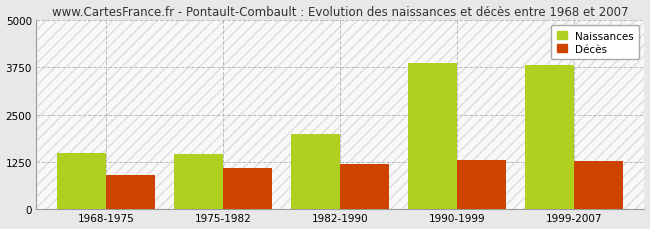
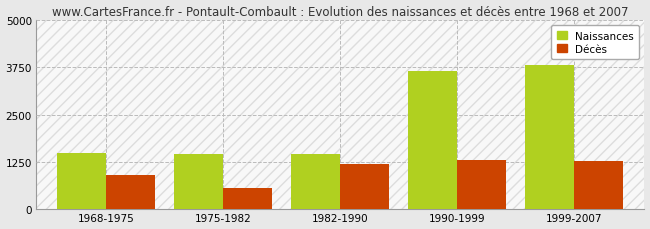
Décès/1975-1982: 1090 -> 550
Naissances/1982-1990: 2000 -> 1450
Naissances/1990-1999: 3860 -> 3650
